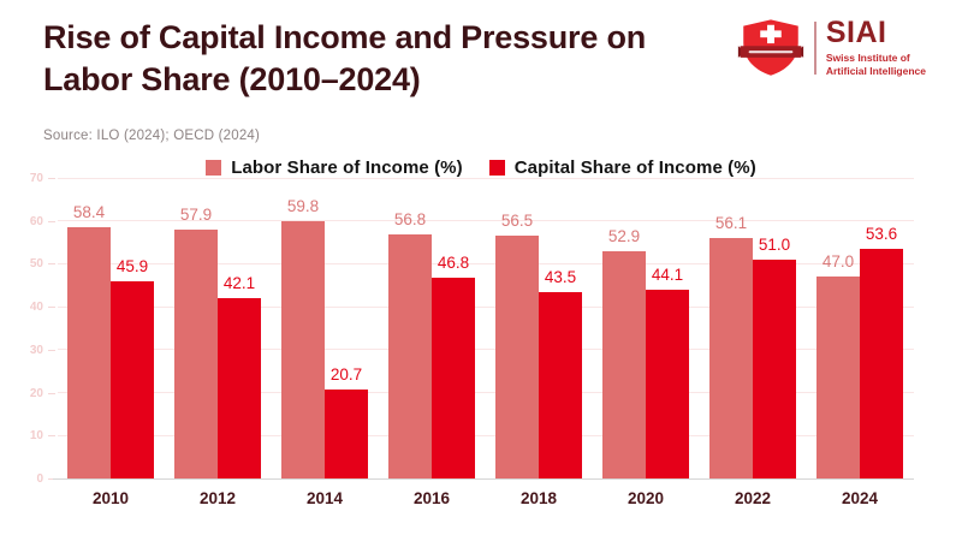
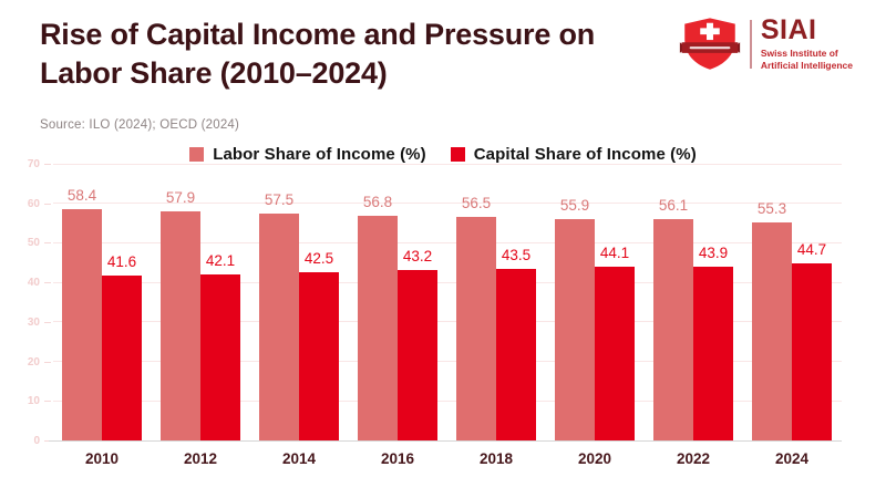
Capital Share of Income (%)/2010: 45.9 -> 41.6
Labor Share of Income (%)/2014: 59.8 -> 57.5
Capital Share of Income (%)/2014: 20.7 -> 42.5
Capital Share of Income (%)/2016: 46.8 -> 43.2
Labor Share of Income (%)/2020: 52.9 -> 55.9
Capital Share of Income (%)/2022: 51.0 -> 43.9
Labor Share of Income (%)/2024: 47.0 -> 55.3
Capital Share of Income (%)/2024: 53.6 -> 44.7
